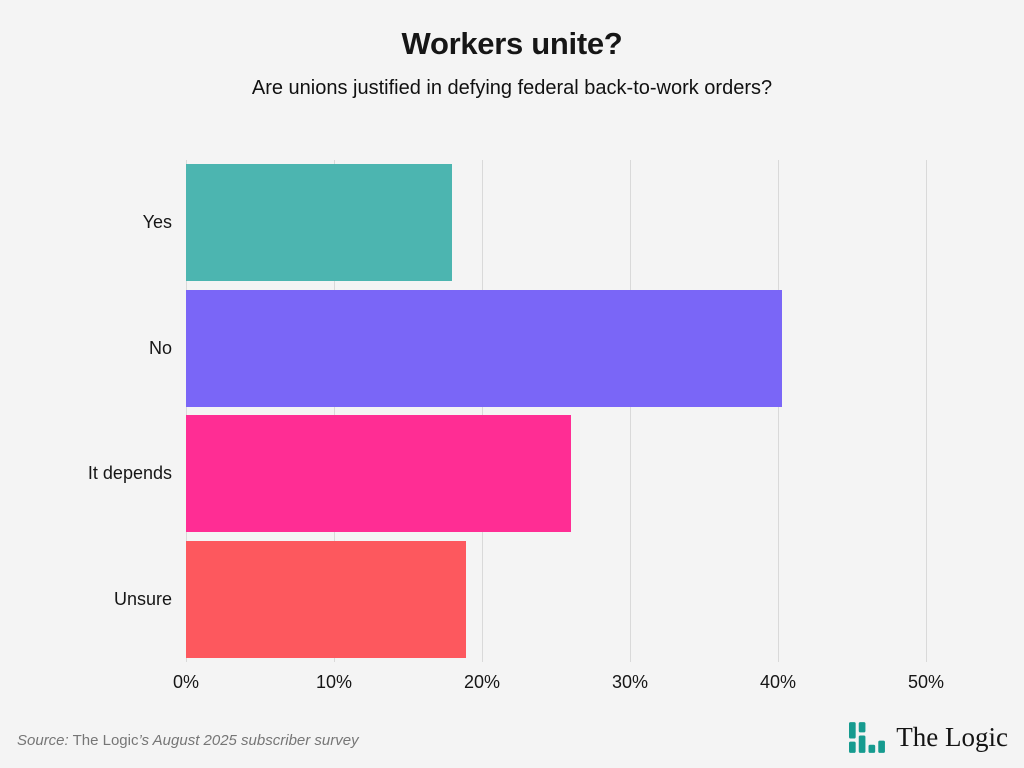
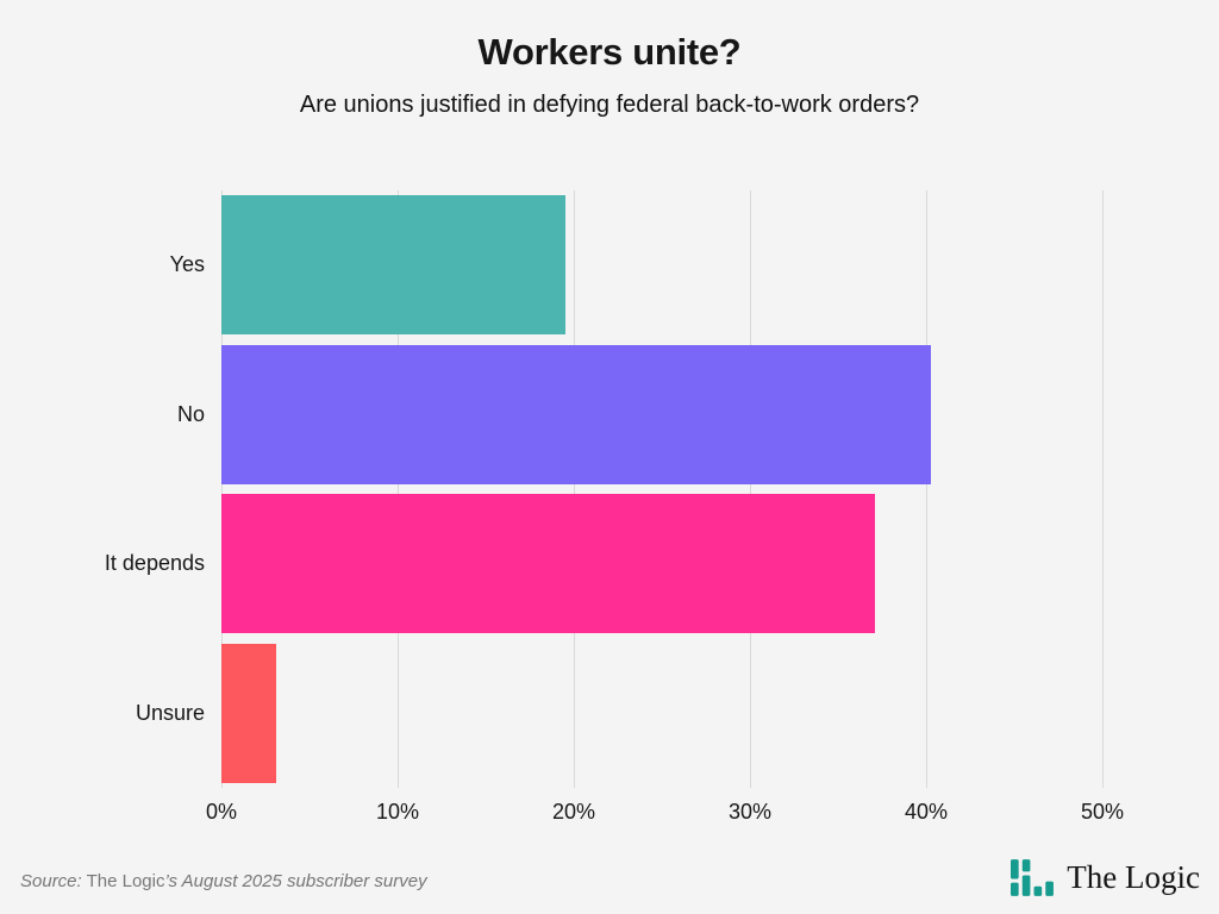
Yes: 18.0% -> 19.5%
It depends: 26.0% -> 37.1%
Unsure: 18.9% -> 3.1%
